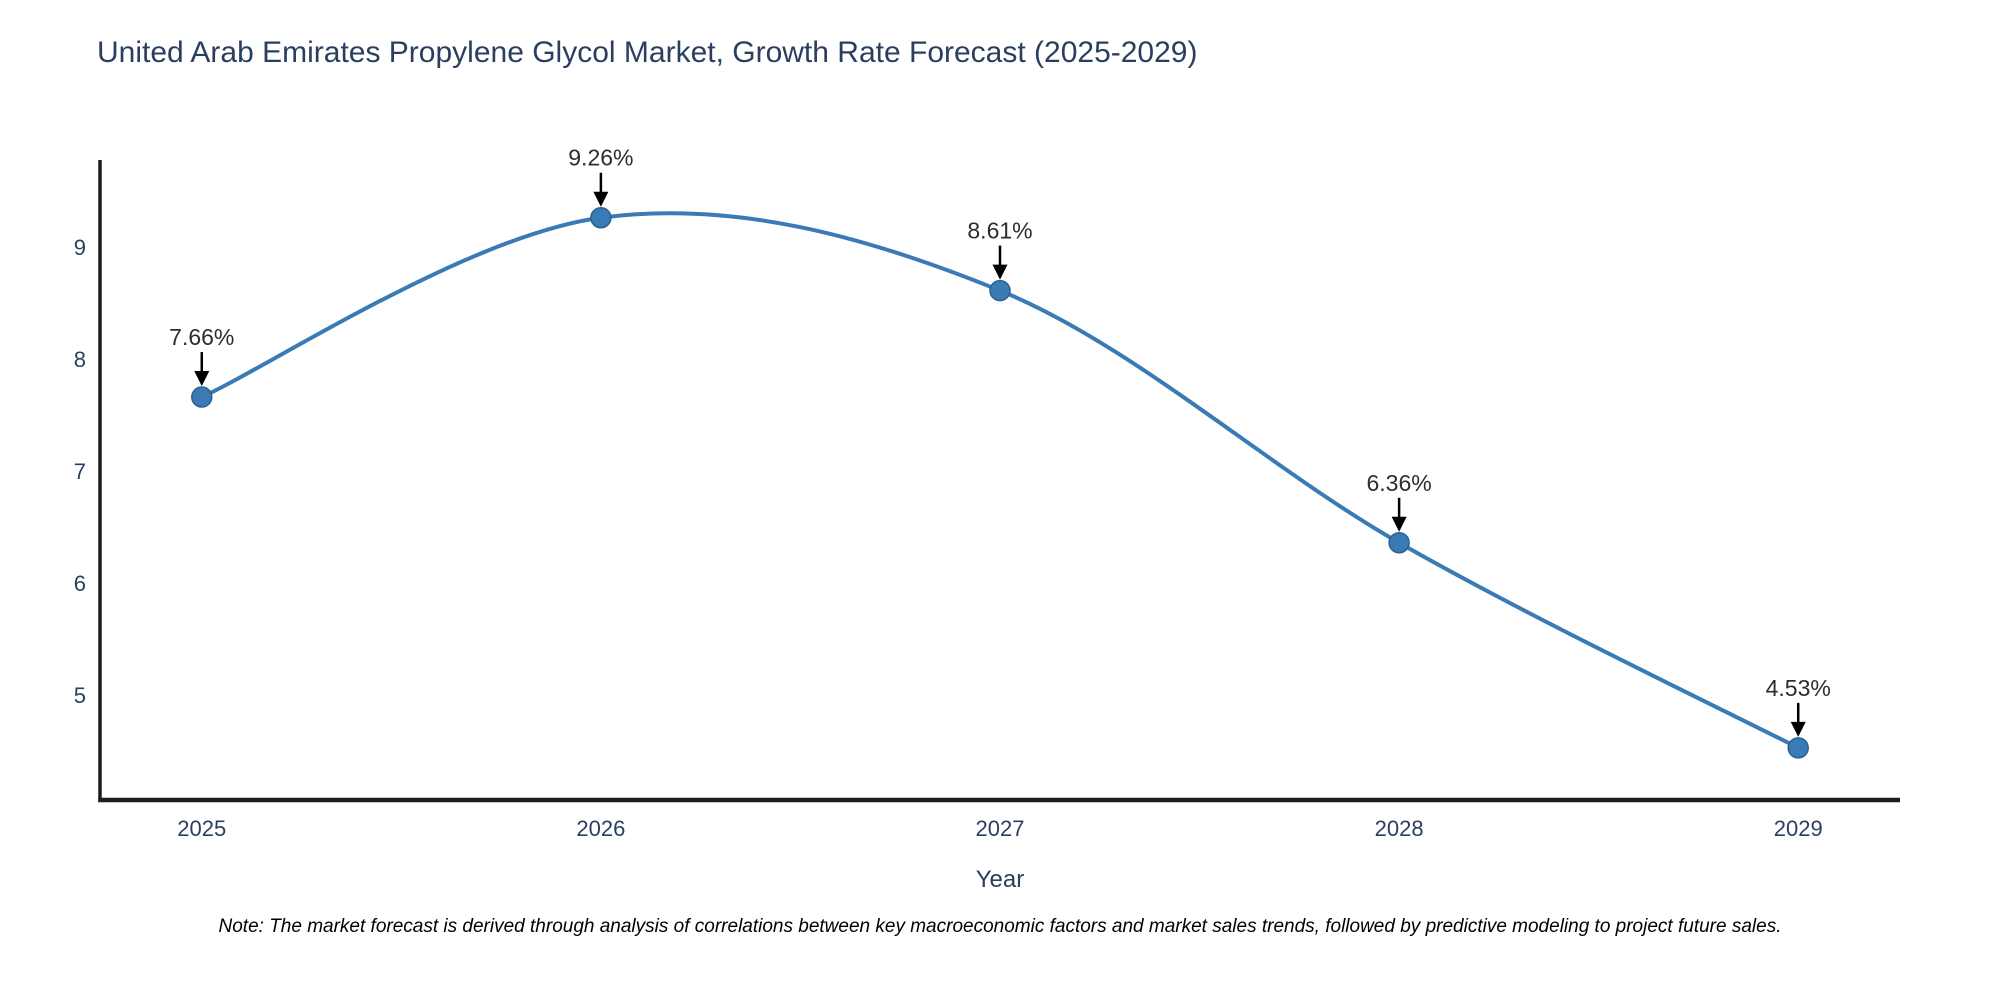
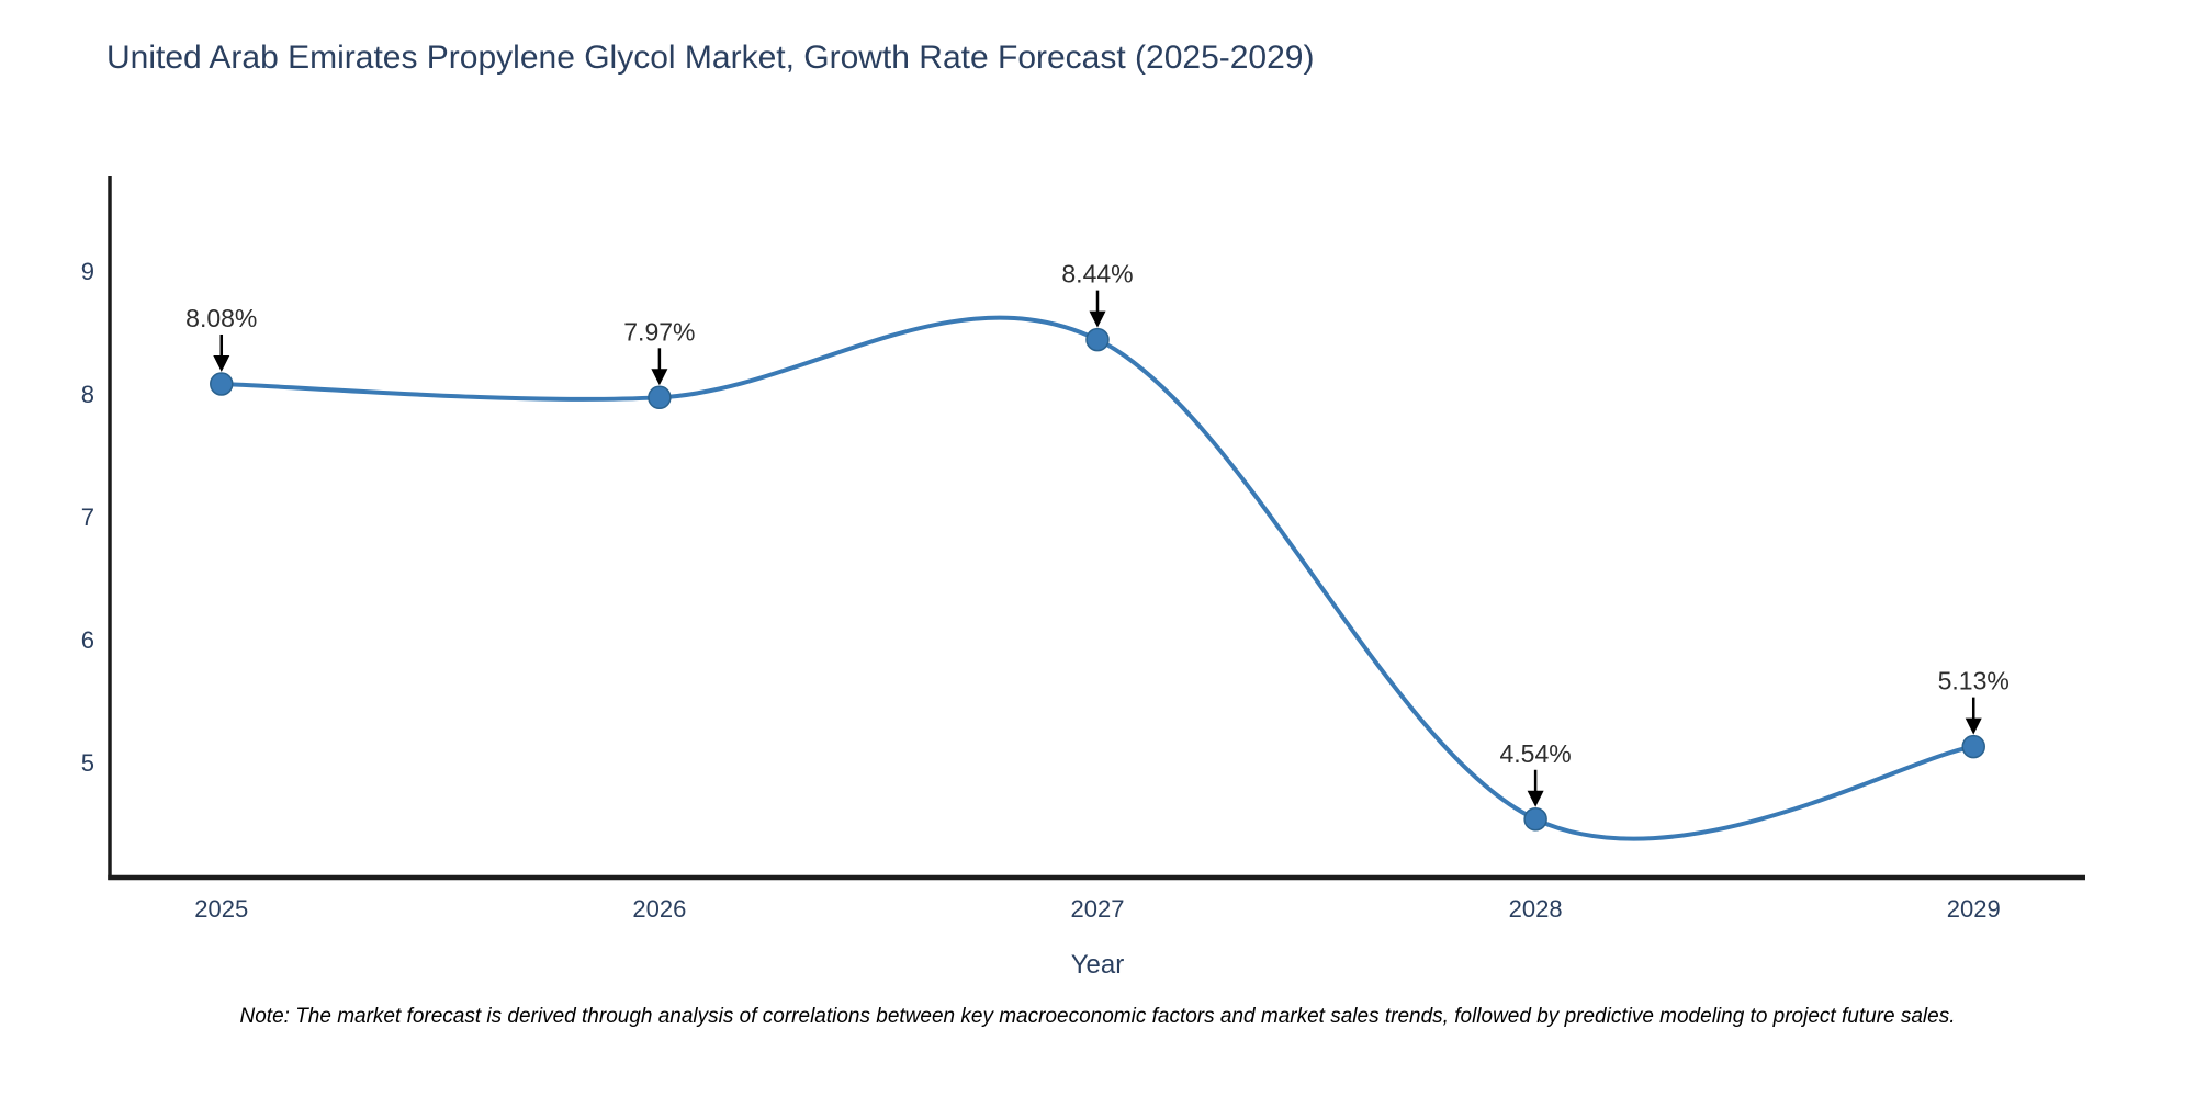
2025: 7.66% -> 8.08%
2026: 9.26% -> 7.97%
2027: 8.61% -> 8.44%
2028: 6.36% -> 4.54%
2029: 4.53% -> 5.13%
